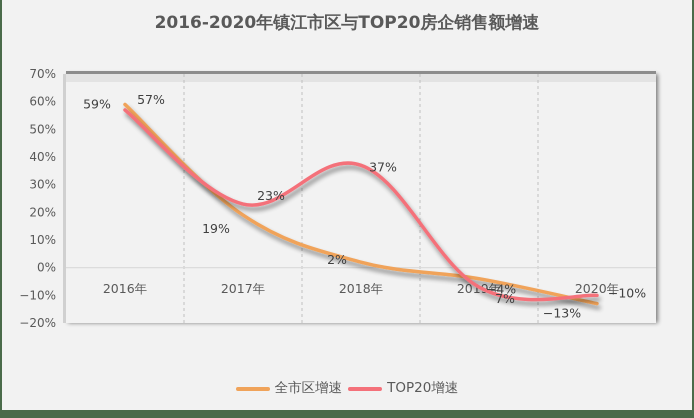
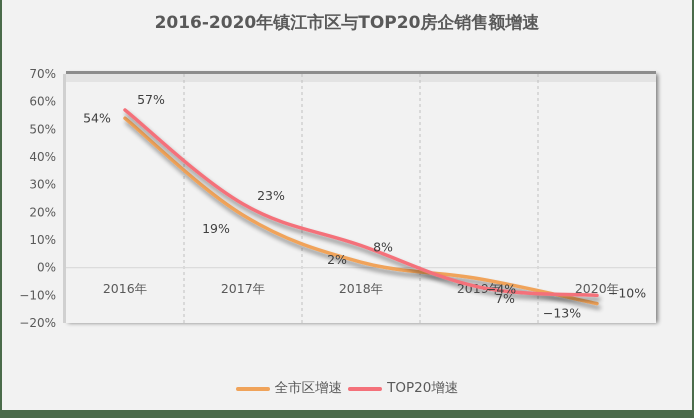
全市区增速/2016年: 59% -> 54%
TOP20增速/2018年: 37% -> 8%
